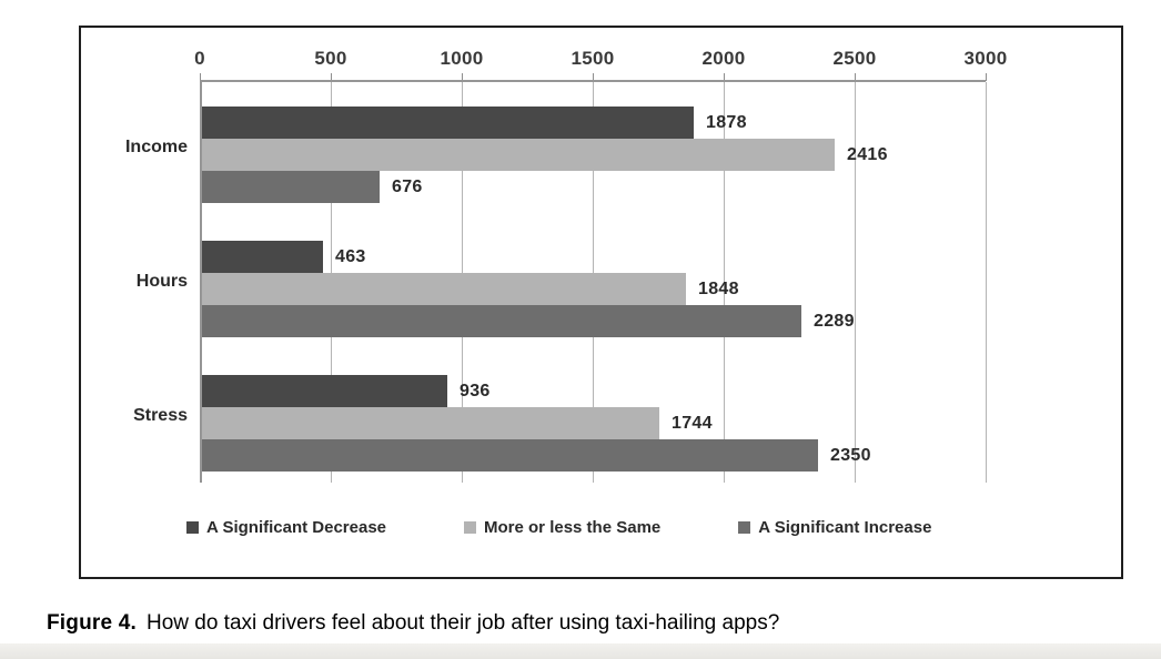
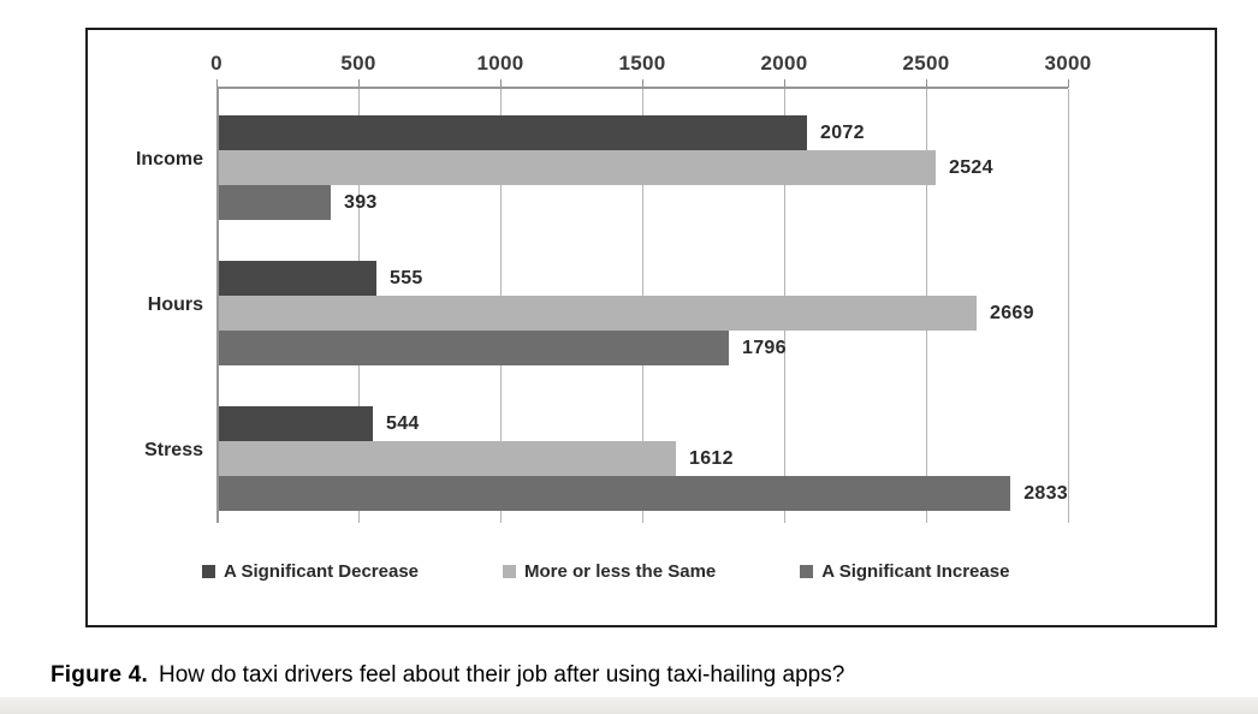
A Significant Decrease/Income: 1878 -> 2072
More or less the Same/Income: 2416 -> 2524
A Significant Increase/Income: 676 -> 393
A Significant Decrease/Hours: 463 -> 555
More or less the Same/Hours: 1848 -> 2669
A Significant Increase/Hours: 2289 -> 1796
A Significant Decrease/Stress: 936 -> 544
More or less the Same/Stress: 1744 -> 1612
A Significant Increase/Stress: 2350 -> 2833
